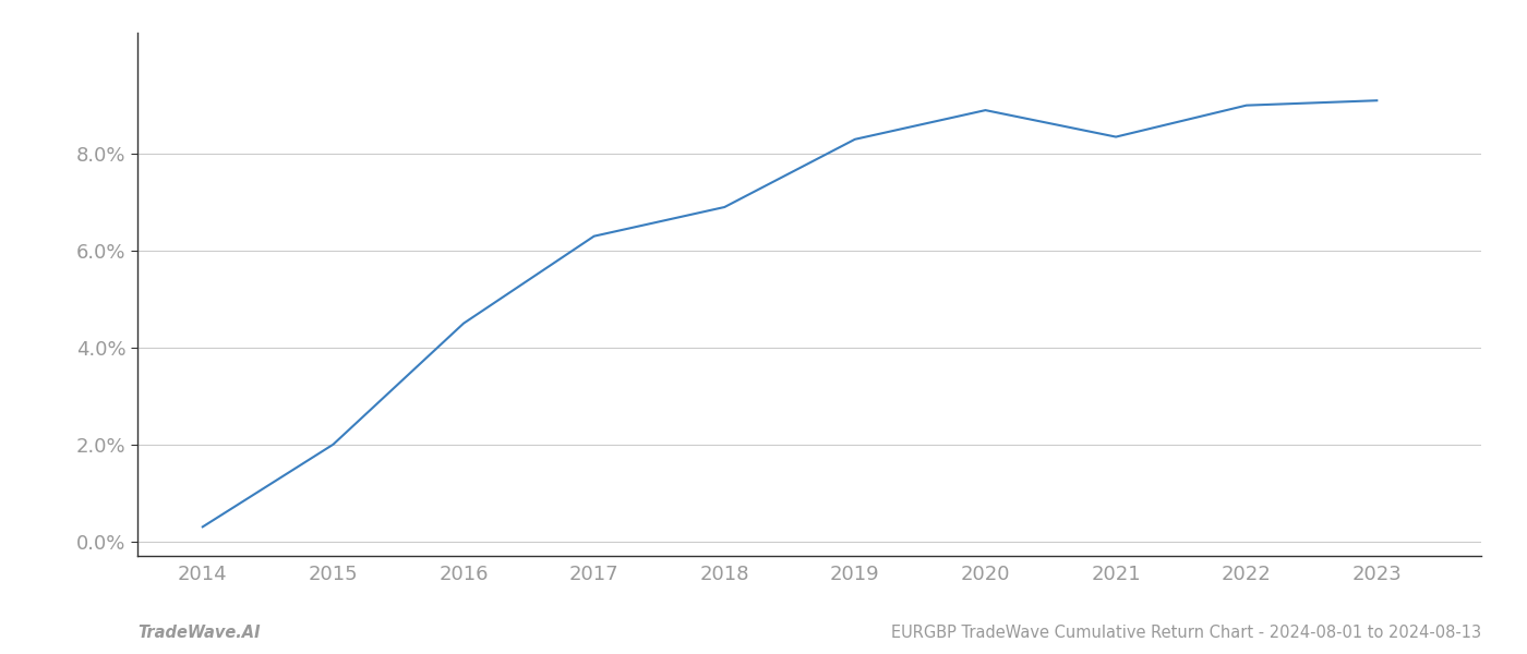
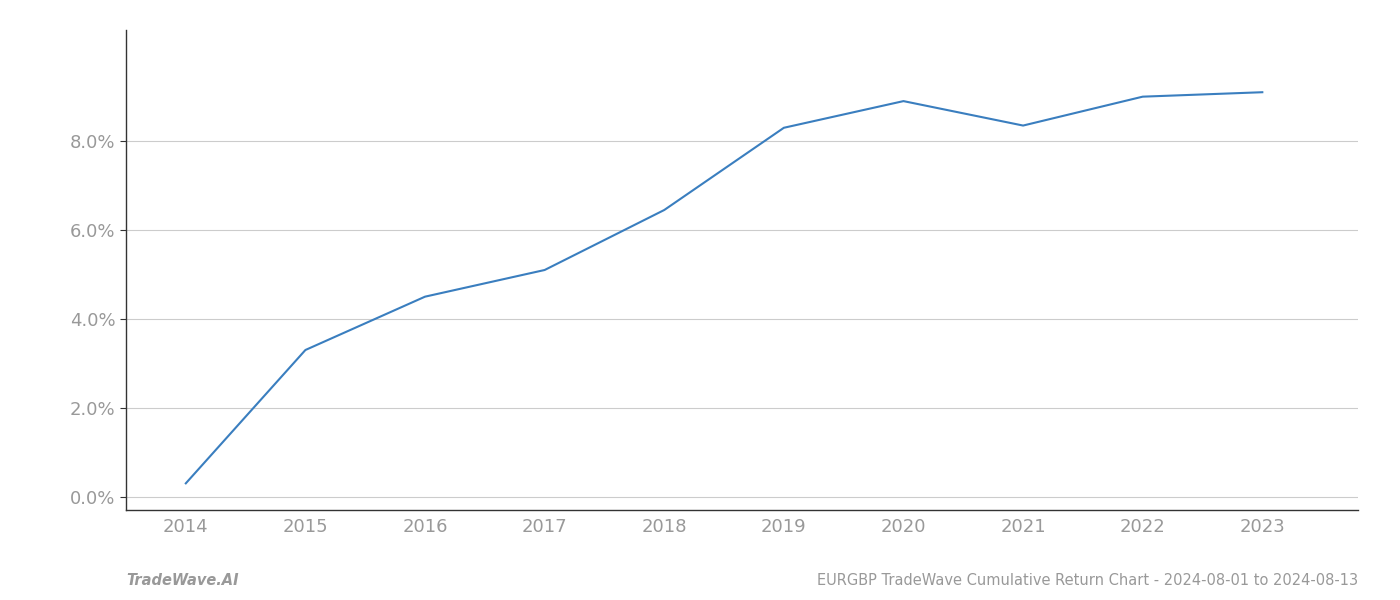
2015: 2.00% -> 3.30%
2017: 6.30% -> 5.10%
2018: 6.90% -> 6.45%
